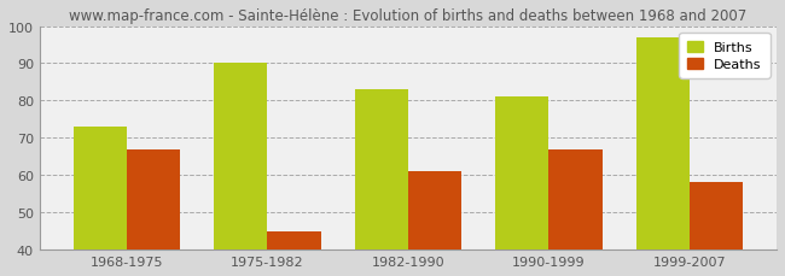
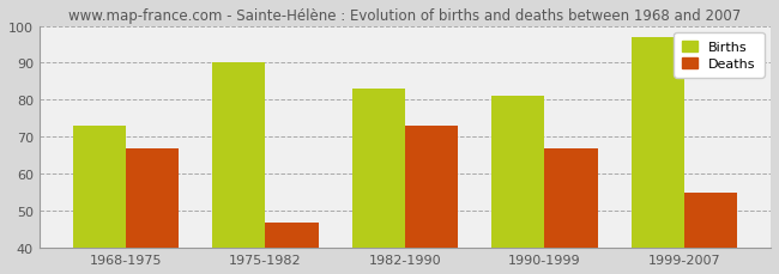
Deaths/1975-1982: 45 -> 47
Deaths/1982-1990: 61 -> 73
Deaths/1999-2007: 58 -> 55
